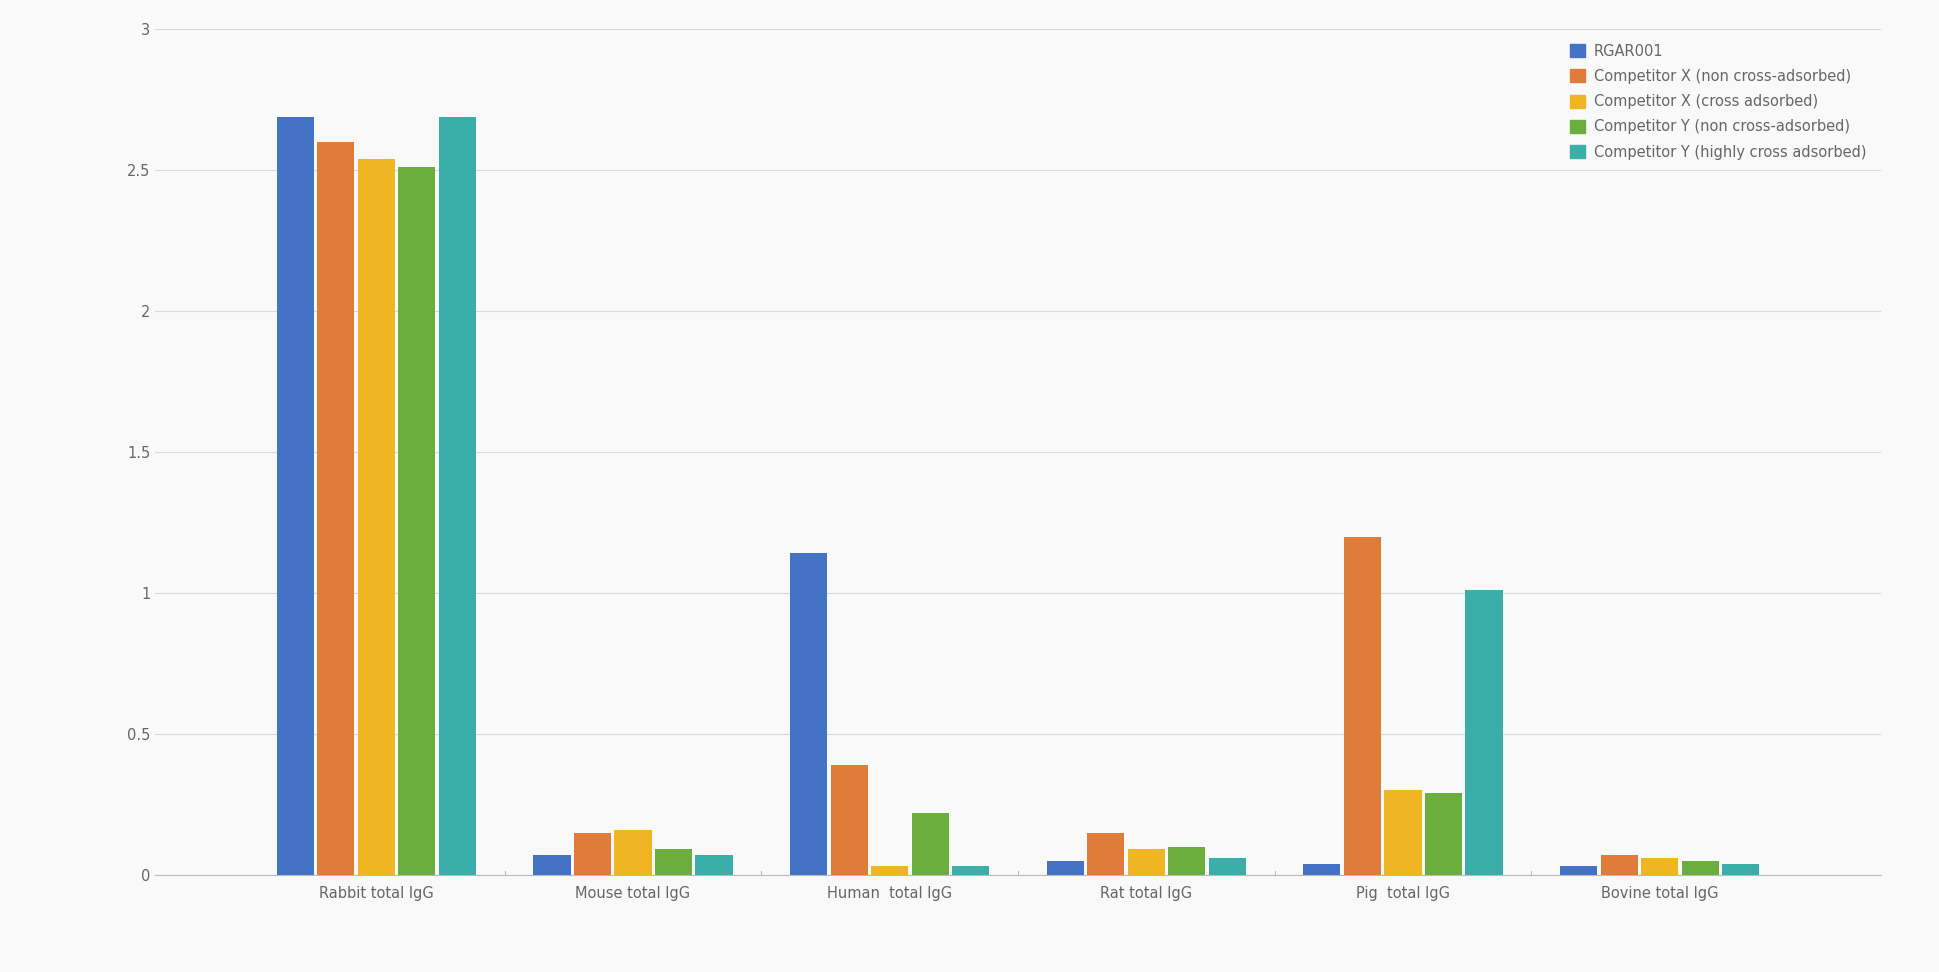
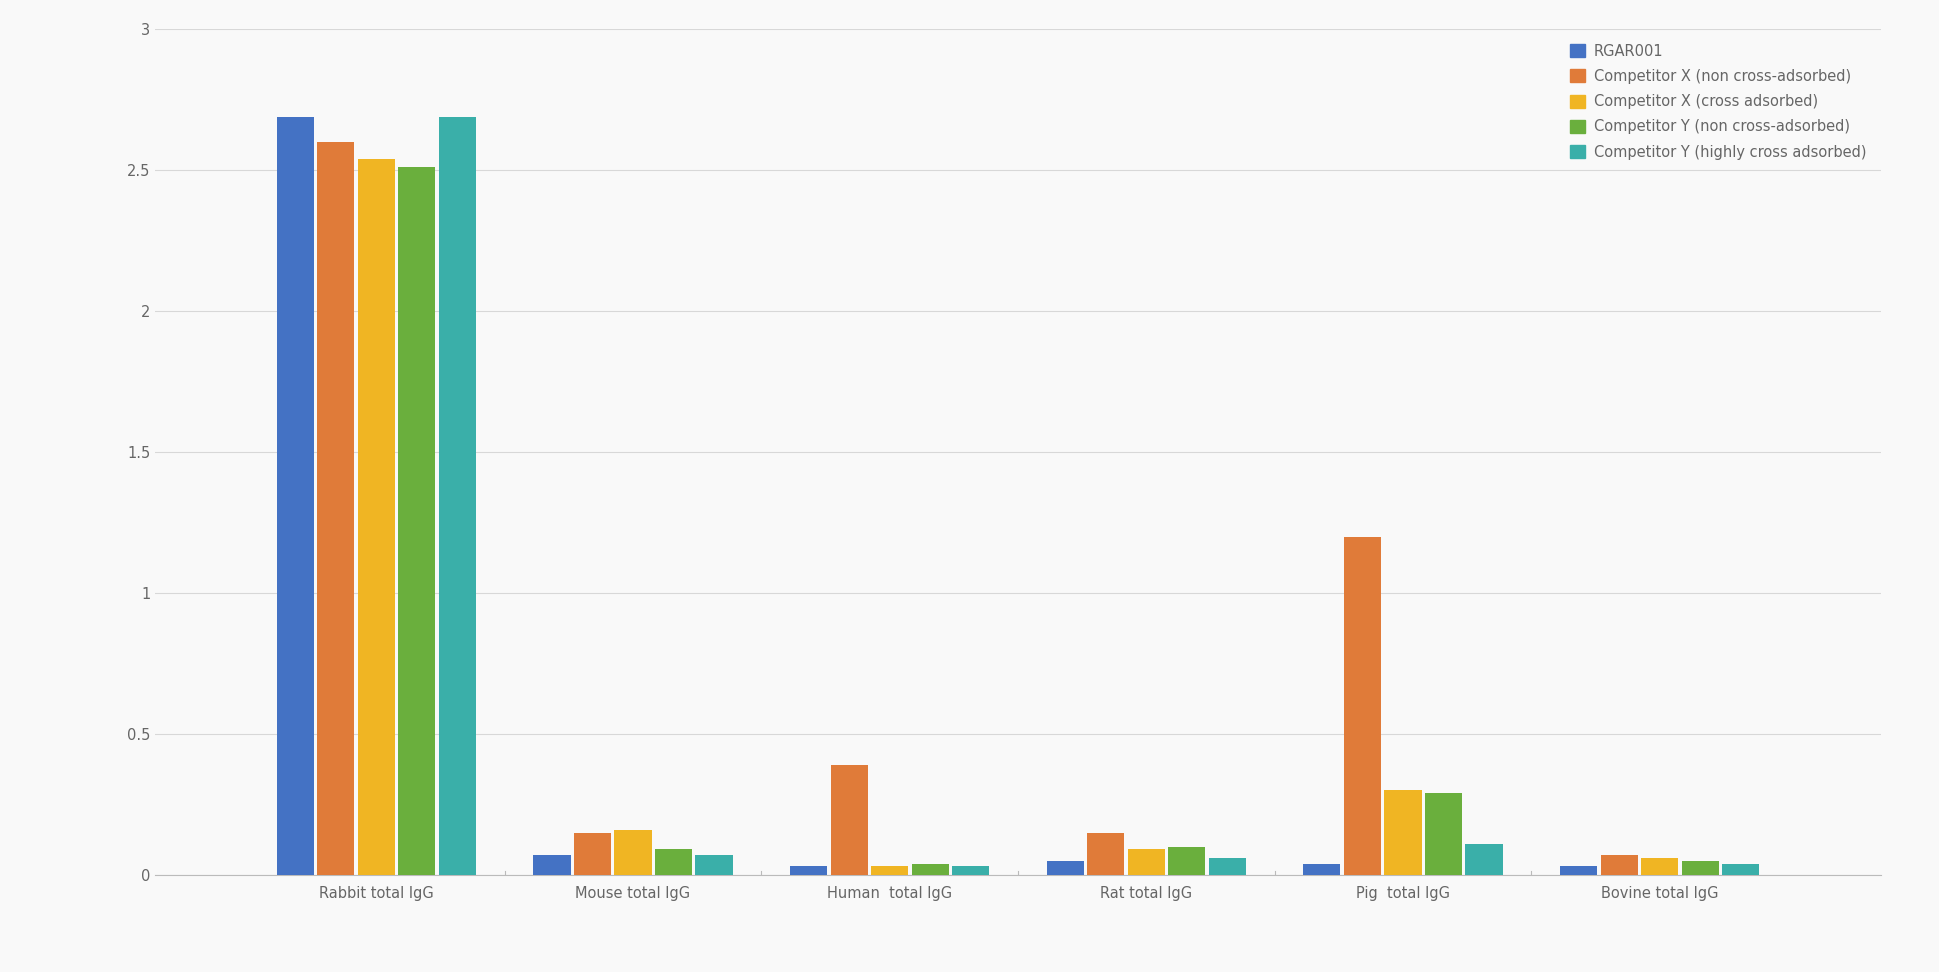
RGAR001/Human total IgG: 1.14 -> 0.03
Competitor Y (non cross-adsorbed)/Human total IgG: 0.22 -> 0.04
Competitor Y (highly cross adsorbed)/Pig total IgG: 1.01 -> 0.11
